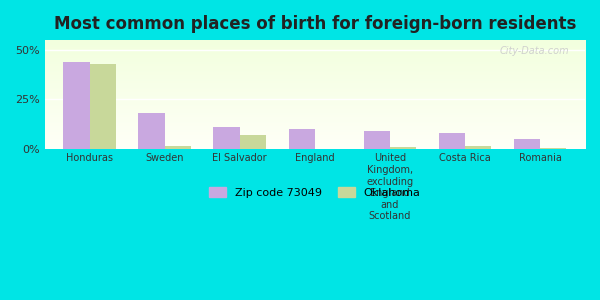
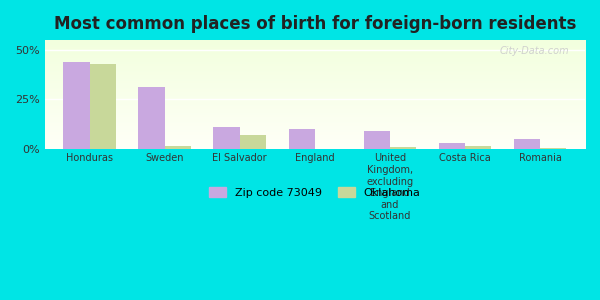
Zip code 73049/Sweden: 18% -> 31%
Zip code 73049/Costa Rica: 8% -> 3%
